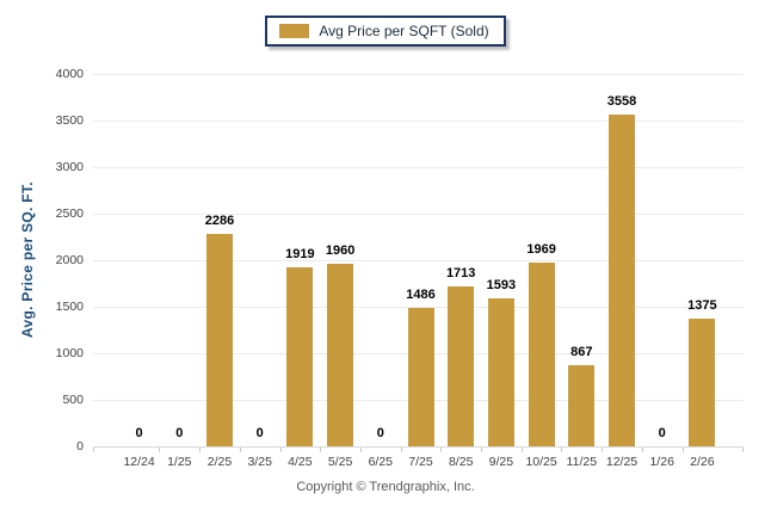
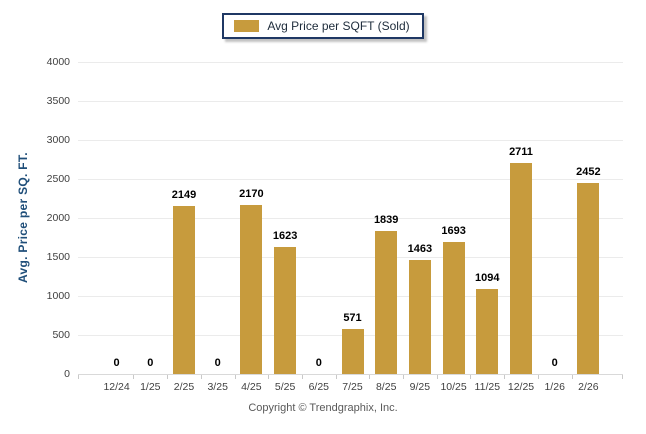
2/25: 2286 -> 2149
4/25: 1919 -> 2170
5/25: 1960 -> 1623
7/25: 1486 -> 571
8/25: 1713 -> 1839
9/25: 1593 -> 1463
10/25: 1969 -> 1693
11/25: 867 -> 1094
12/25: 3558 -> 2711
2/26: 1375 -> 2452
